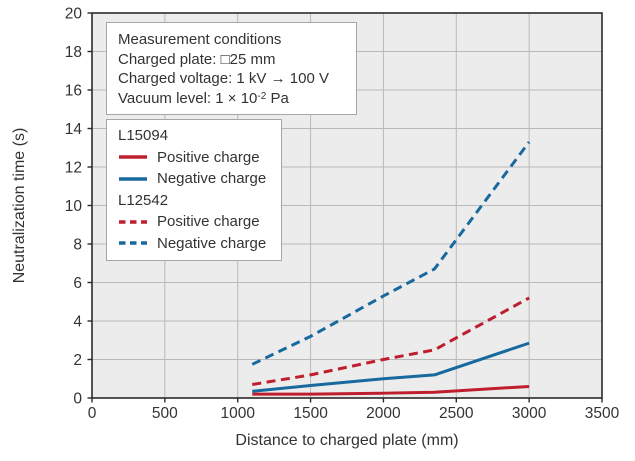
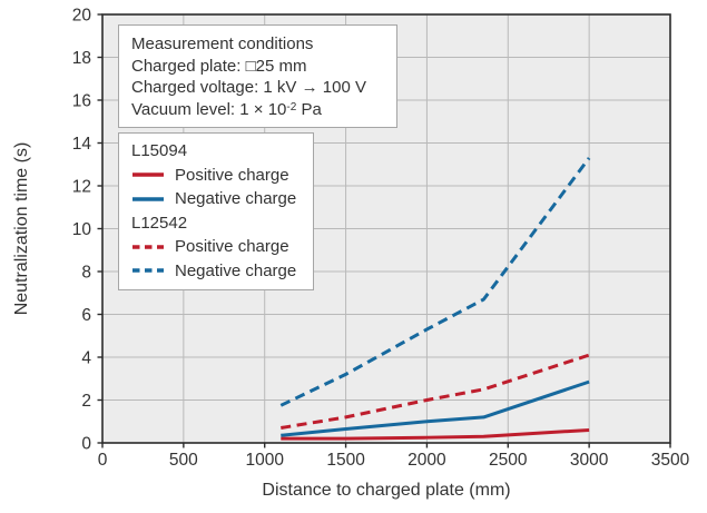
L12542 Positive charge/3000: 5.2 -> 4.1
